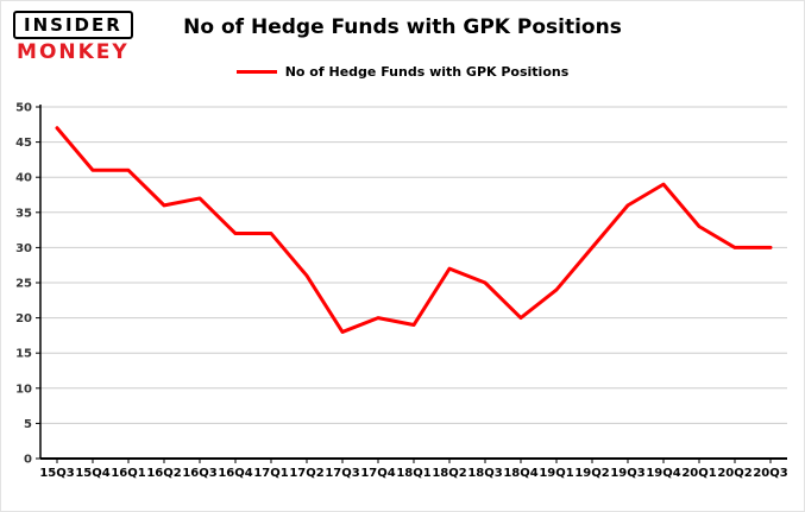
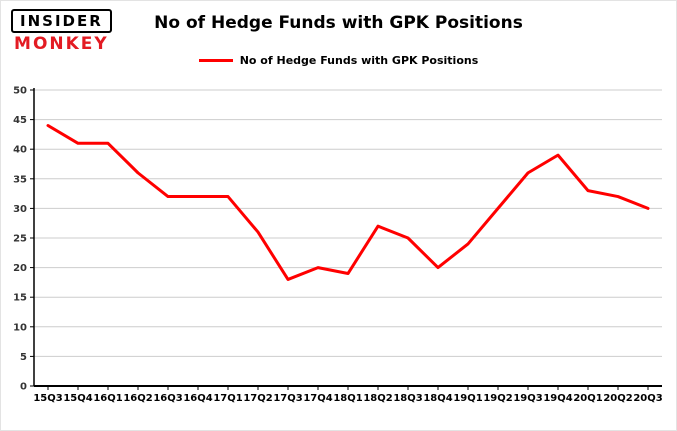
15Q3: 47 -> 44
16Q3: 37 -> 32
20Q2: 30 -> 32
